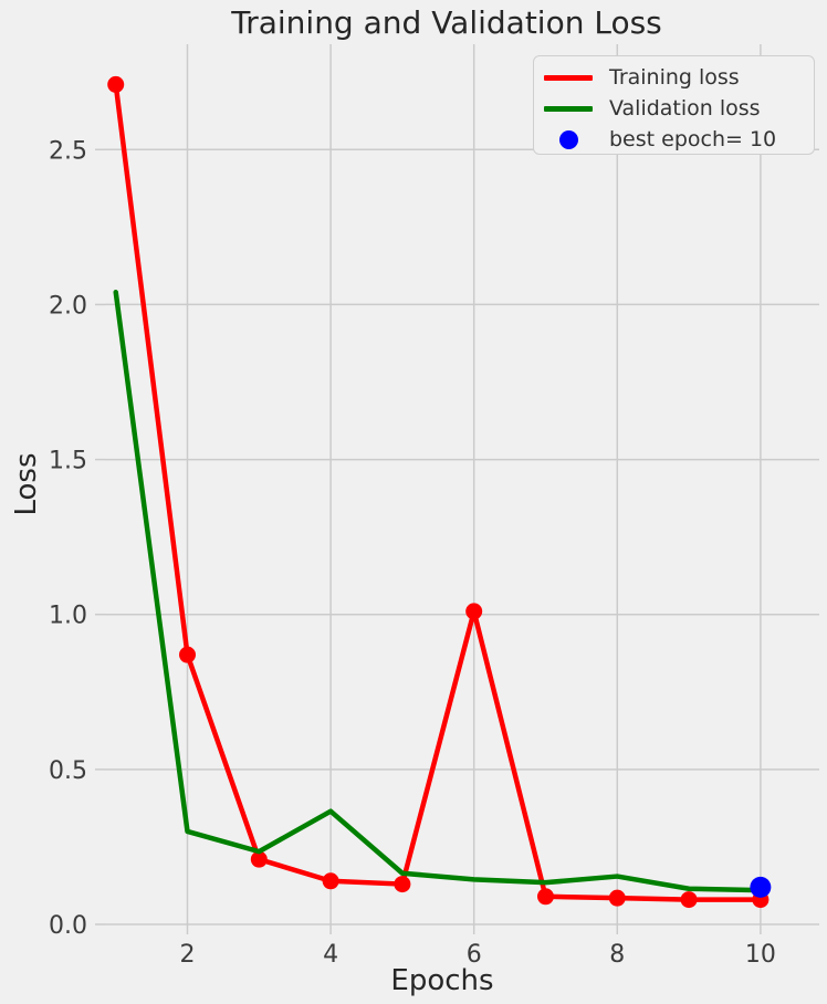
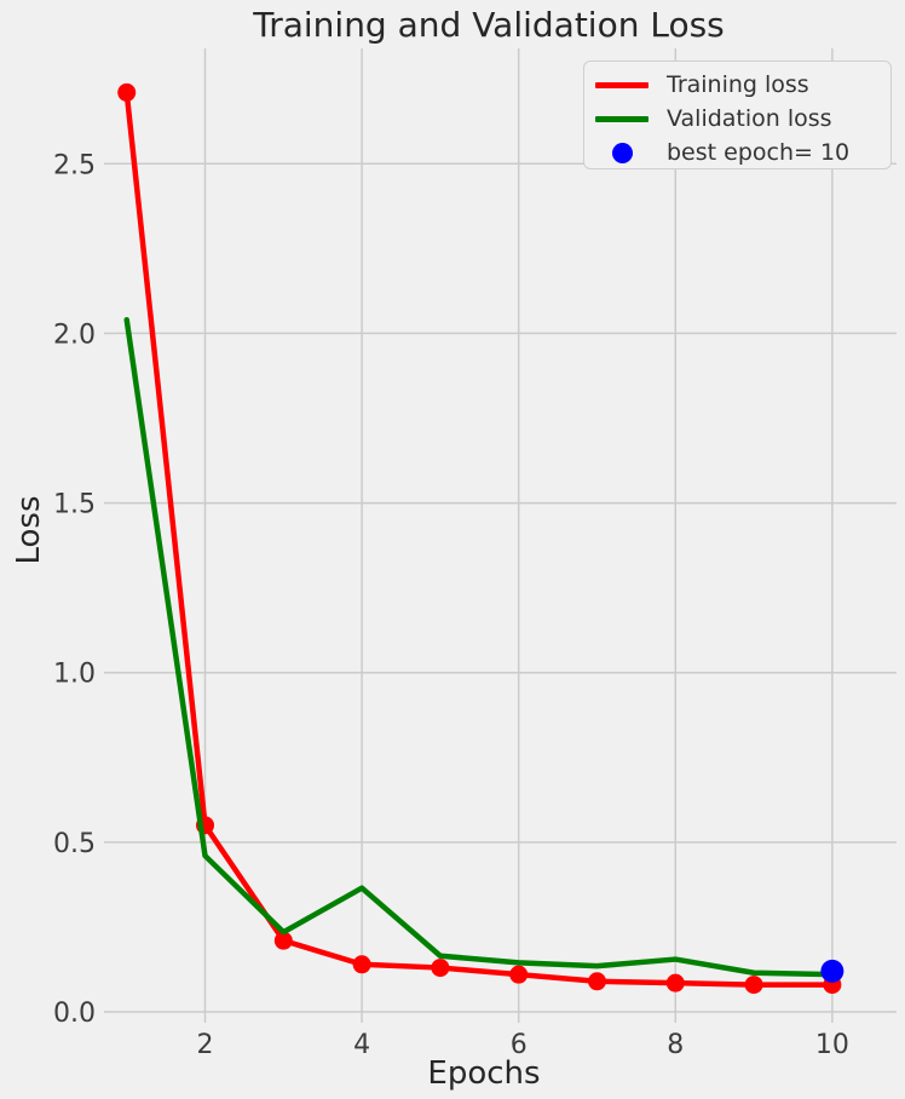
Training loss/2: 0.87 -> 0.55
Validation loss/2: 0.30 -> 0.46
Training loss/6: 1.01 -> 0.11
